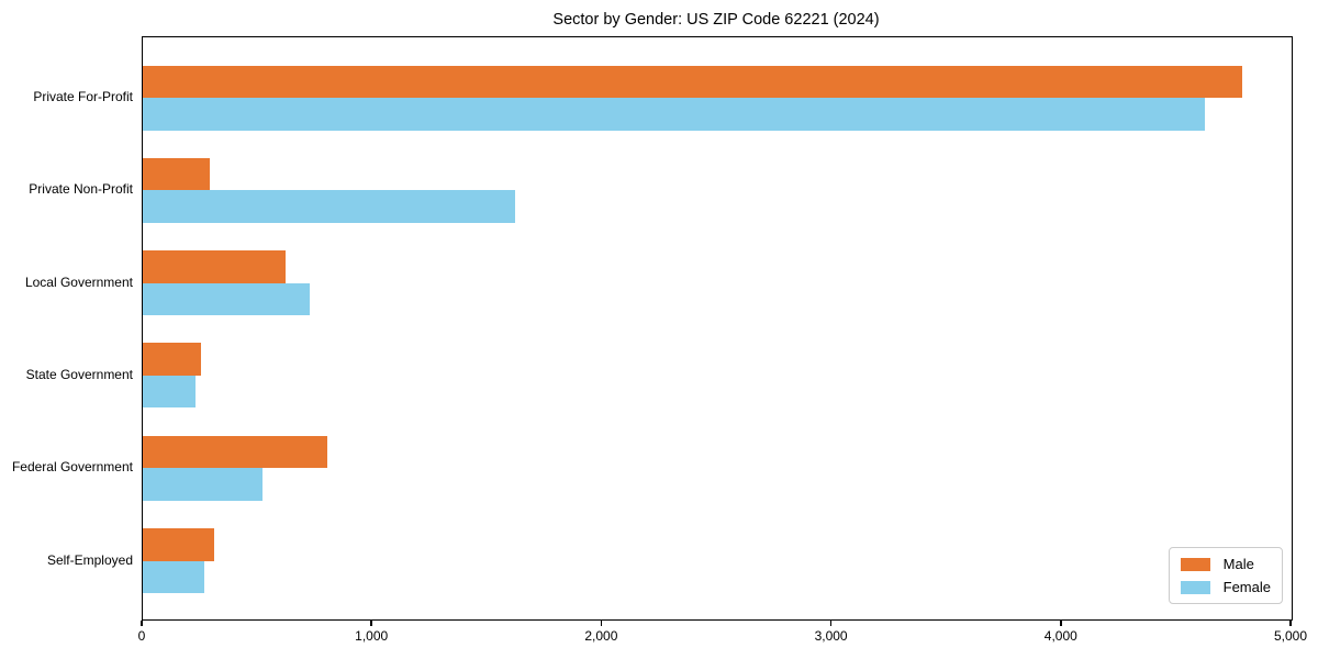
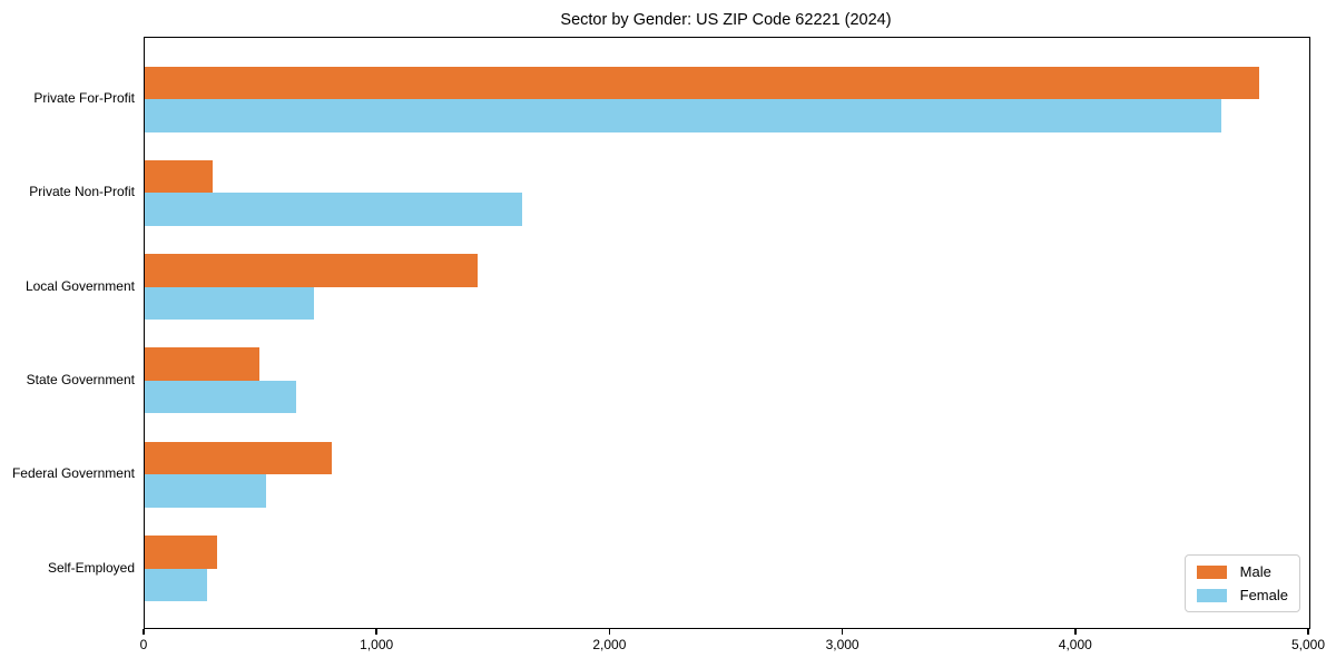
Male/Local Government: 620 -> 1430
Male/State Government: 260 -> 490
Female/State Government: 230 -> 650
